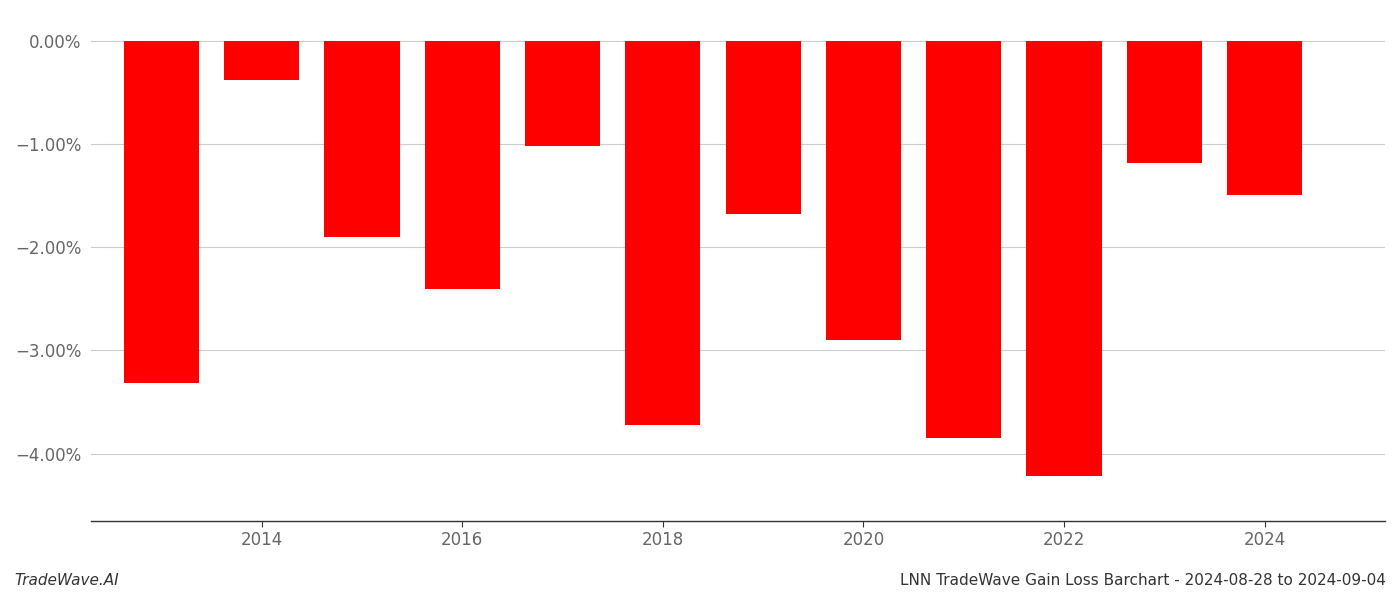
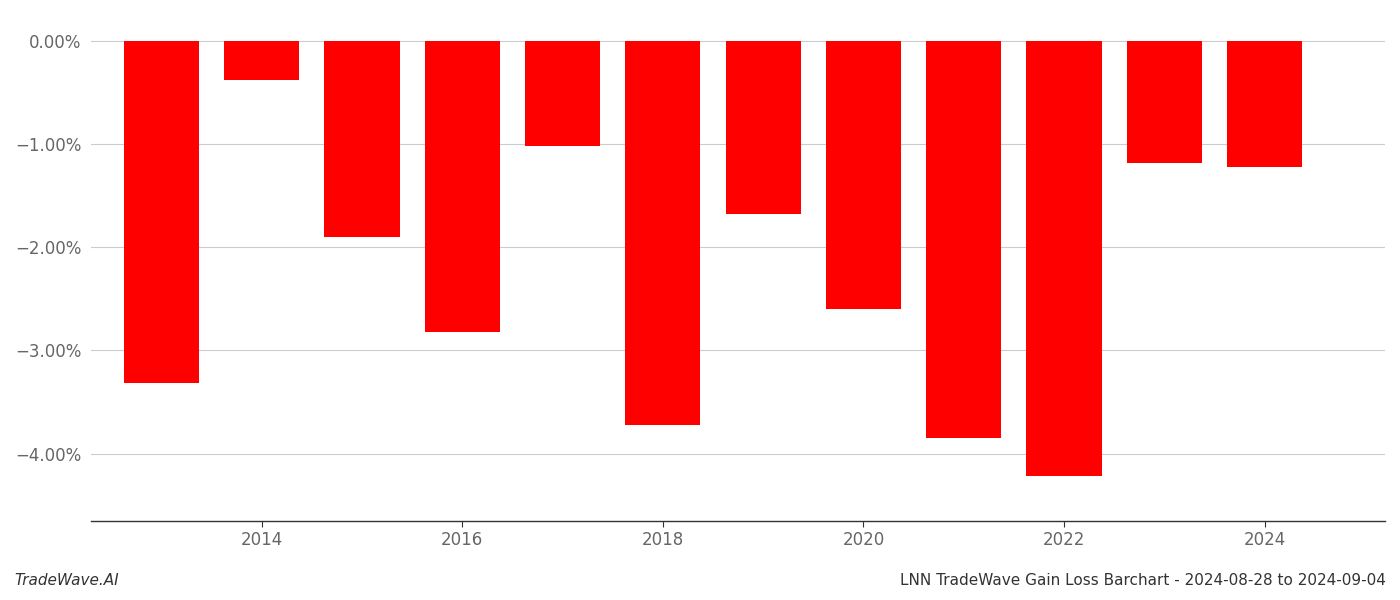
2016: -2.41% -> -2.82%
2020: -2.90% -> -2.60%
2024: -1.49% -> -1.22%
